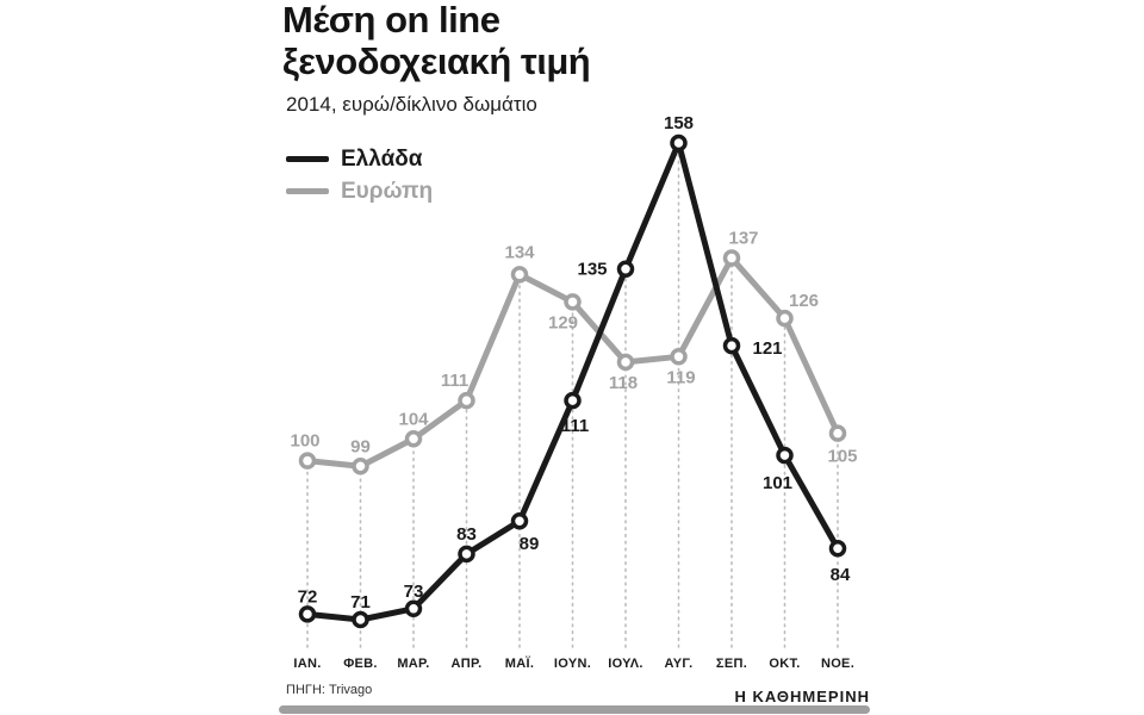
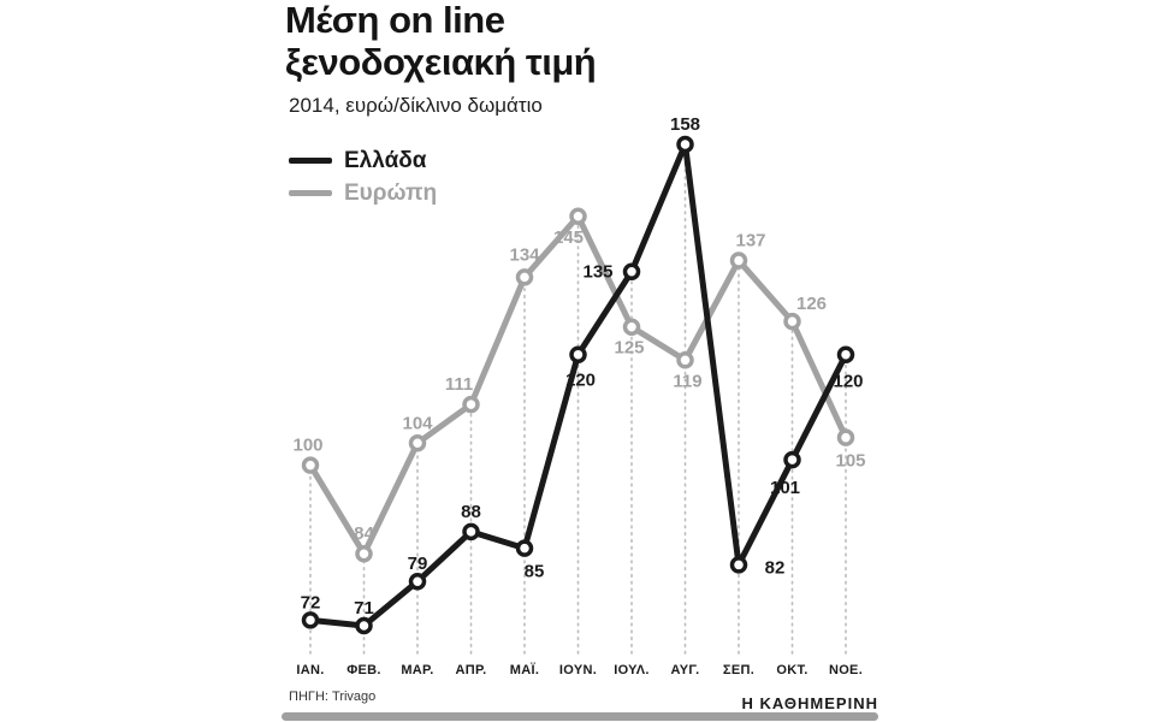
Ευρώπη/ΦΕΒ.: 99 -> 84
Ελλάδα/ΜΑΡ.: 73 -> 79
Ελλάδα/ΑΠΡ.: 83 -> 88
Ελλάδα/ΜΑΪ.: 89 -> 85
Ελλάδα/ΙΟΥΝ.: 111 -> 120
Ευρώπη/ΙΟΥΝ.: 129 -> 145
Ευρώπη/ΙΟΥΛ.: 118 -> 125
Ελλάδα/ΣΕΠ.: 121 -> 82
Ελλάδα/ΝΟΕ.: 84 -> 120
